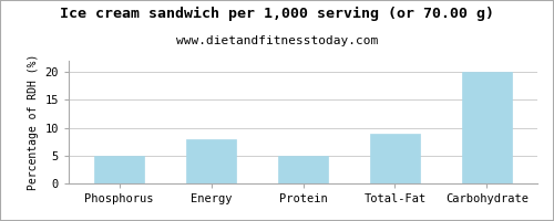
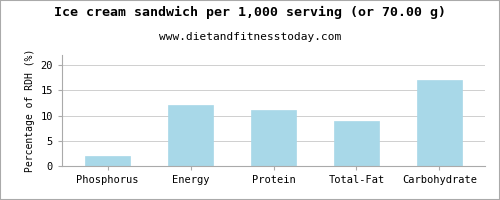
Phosphorus: 5 -> 2
Energy: 8 -> 12
Protein: 5 -> 11
Carbohydrate: 20 -> 17
